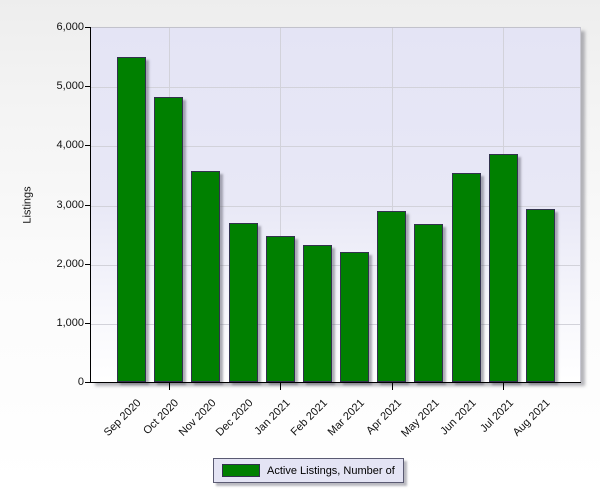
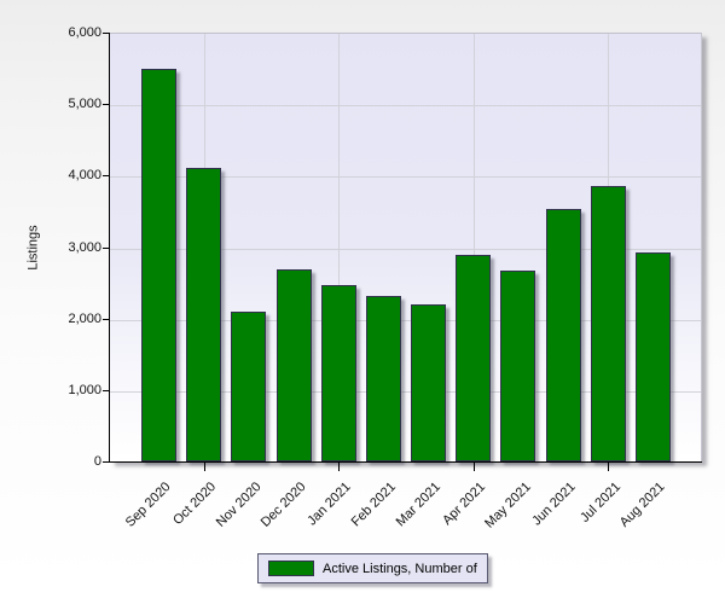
Oct 2020: 4800 -> 4100
Nov 2020: 3600 -> 2100
